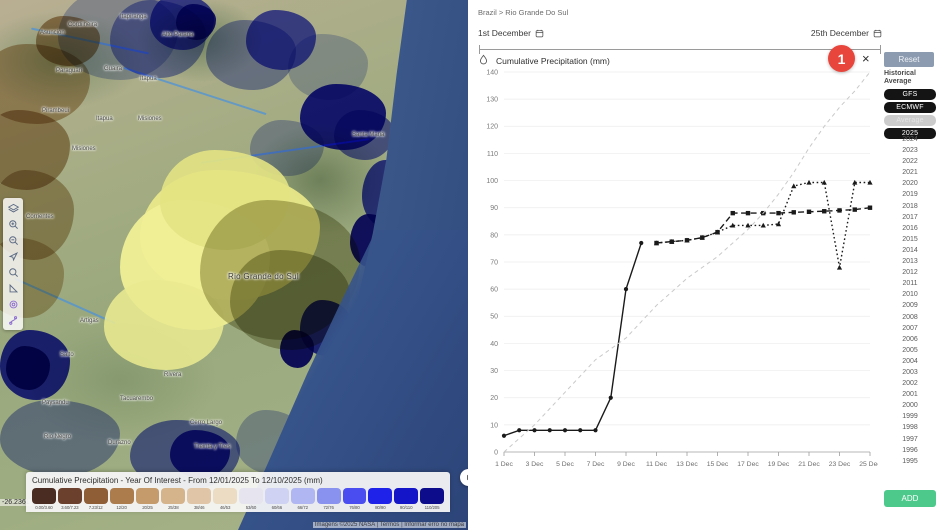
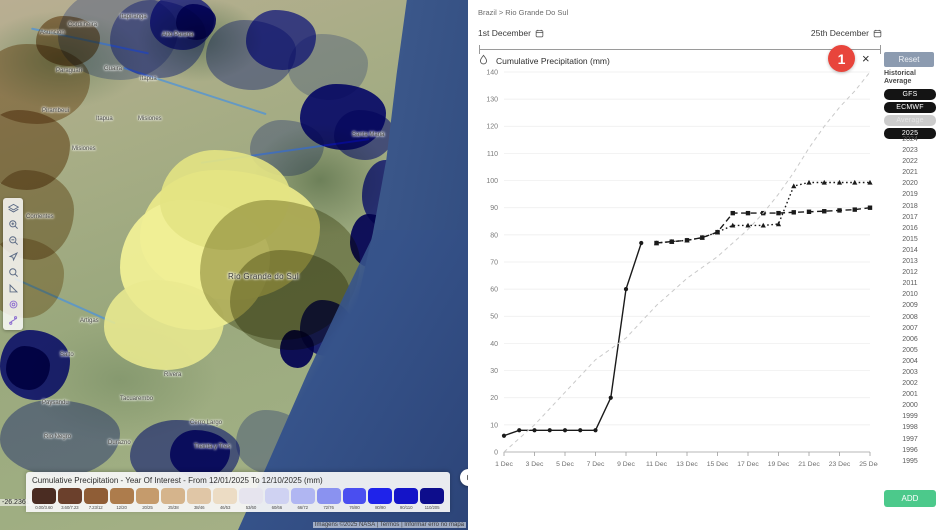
ECMWF/23 Dec: 68 -> 99
